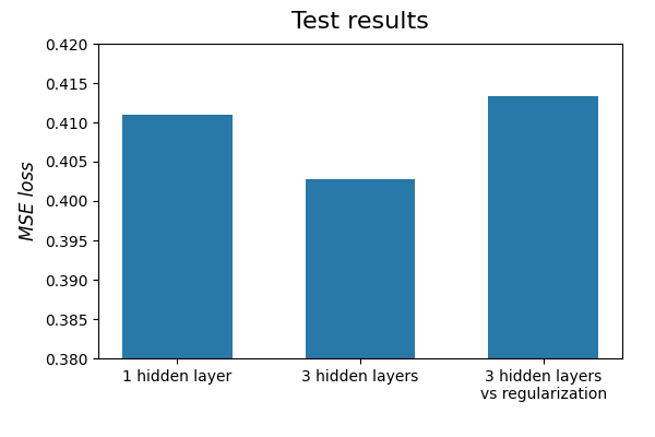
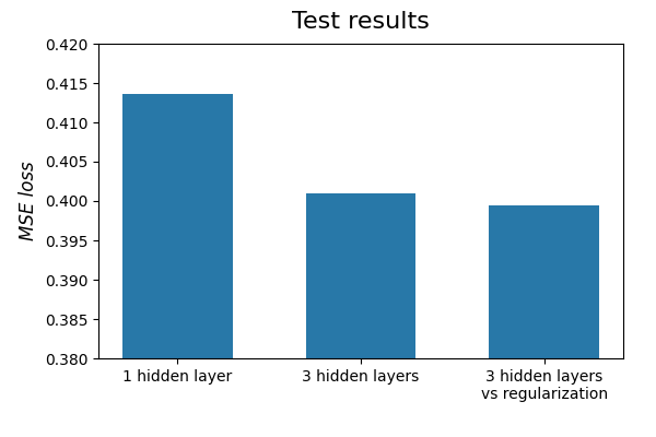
1 hidden layer: 0.4110 -> 0.4136
3 hidden layers: 0.4028 -> 0.4010
3 hidden layers vs regularization: 0.4133 -> 0.3994
